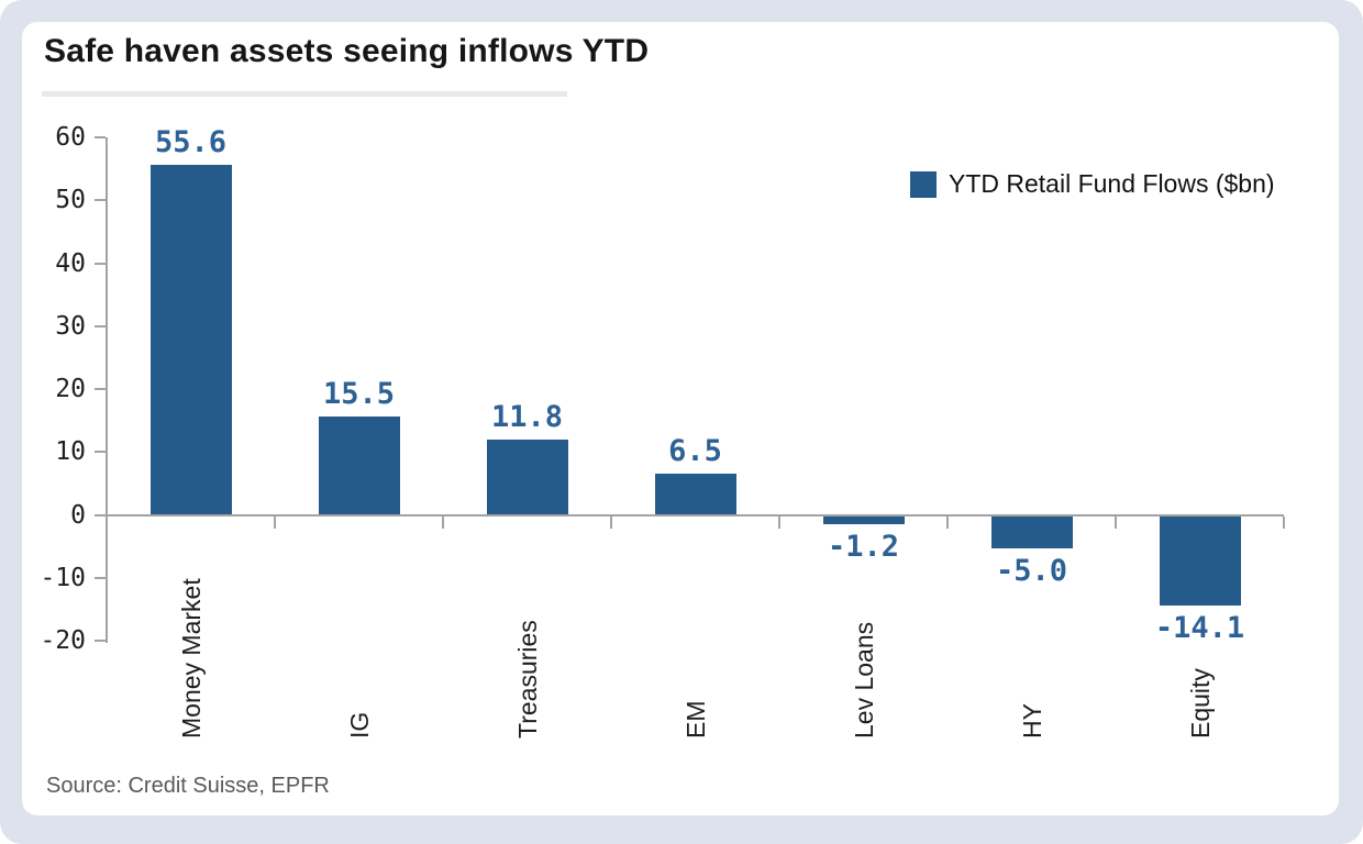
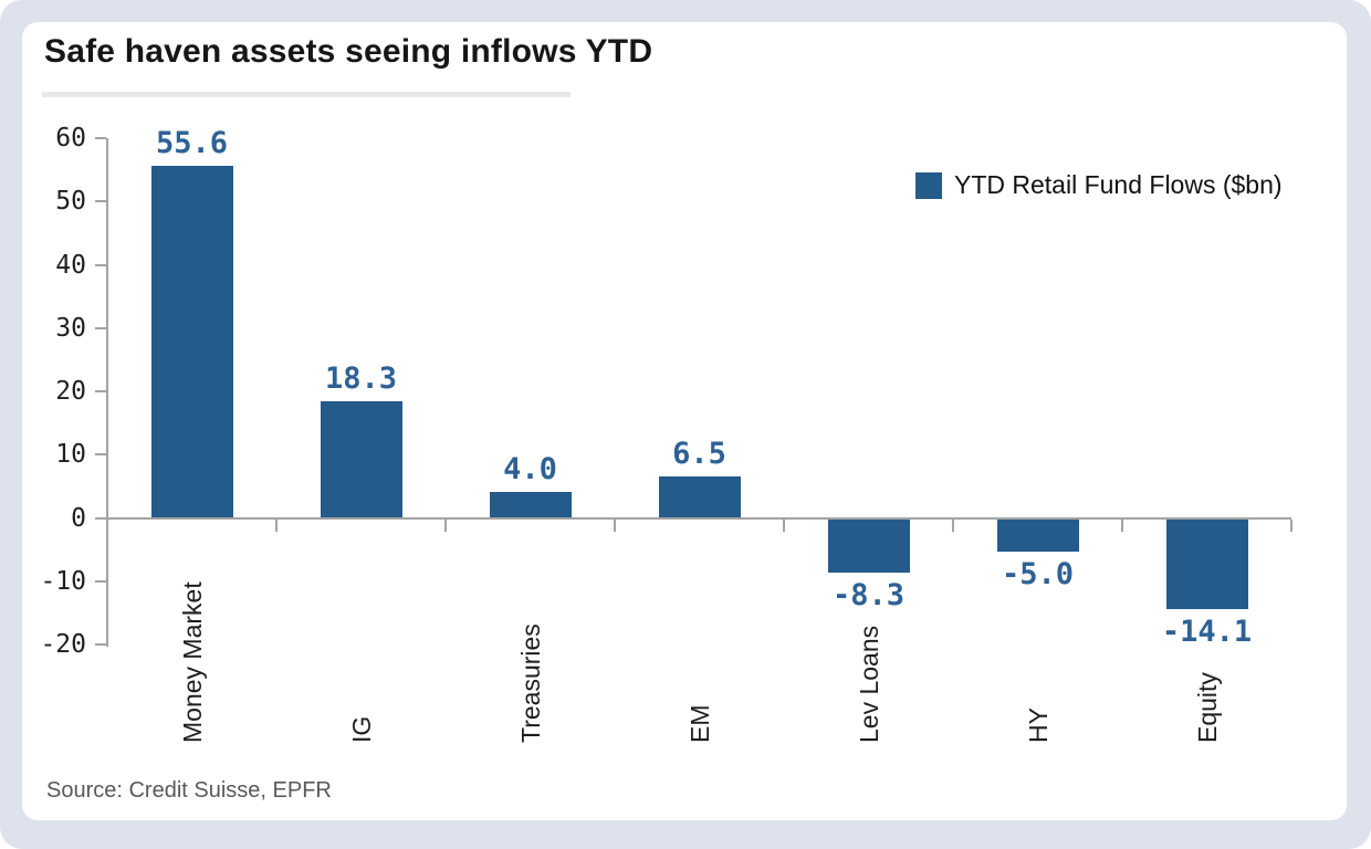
IG: 15.5 -> 18.3
Treasuries: 11.8 -> 4.0
Lev Loans: -1.2 -> -8.3
